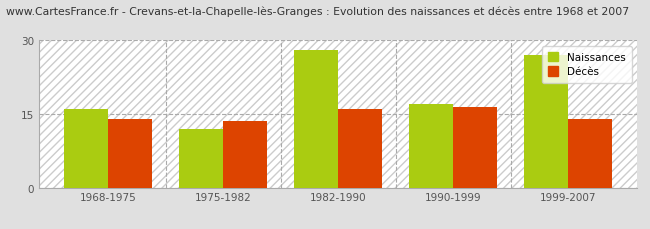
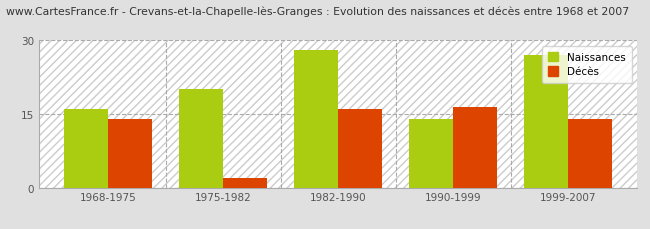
Naissances/1975-1982: 12 -> 20
Décès/1975-1982: 13.5 -> 2.0
Naissances/1990-1999: 17 -> 14
